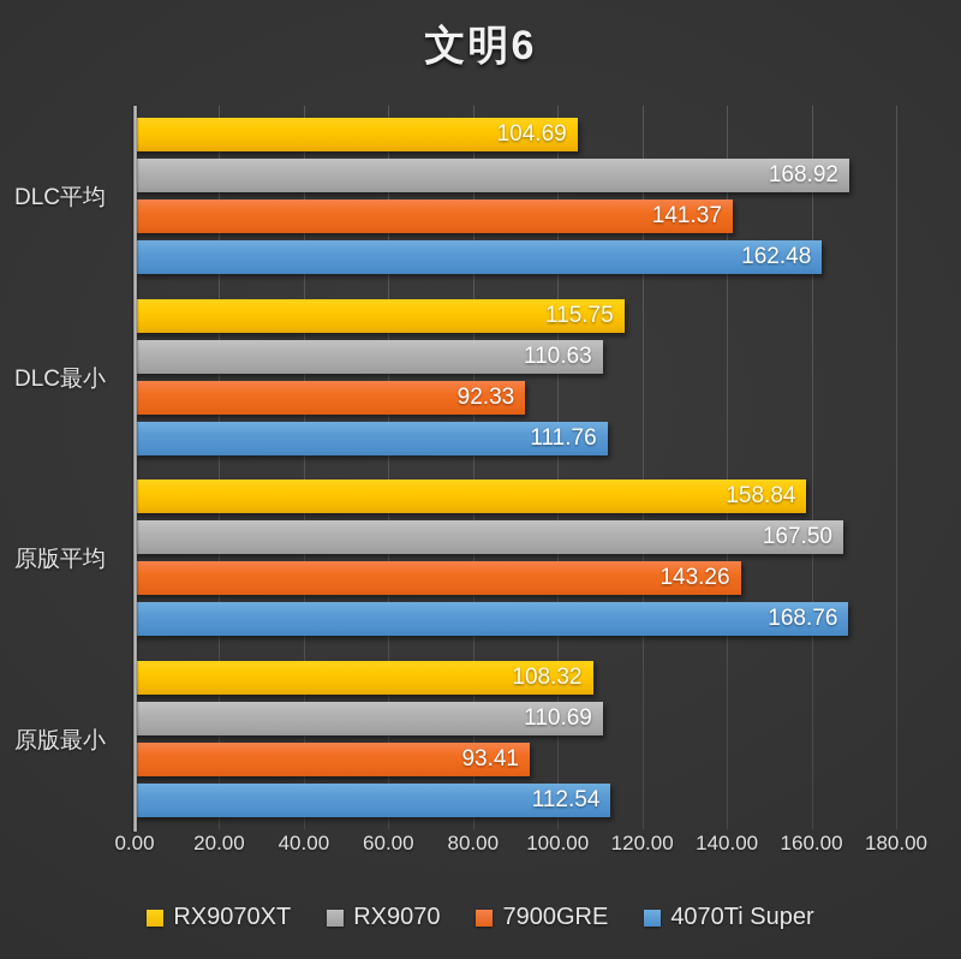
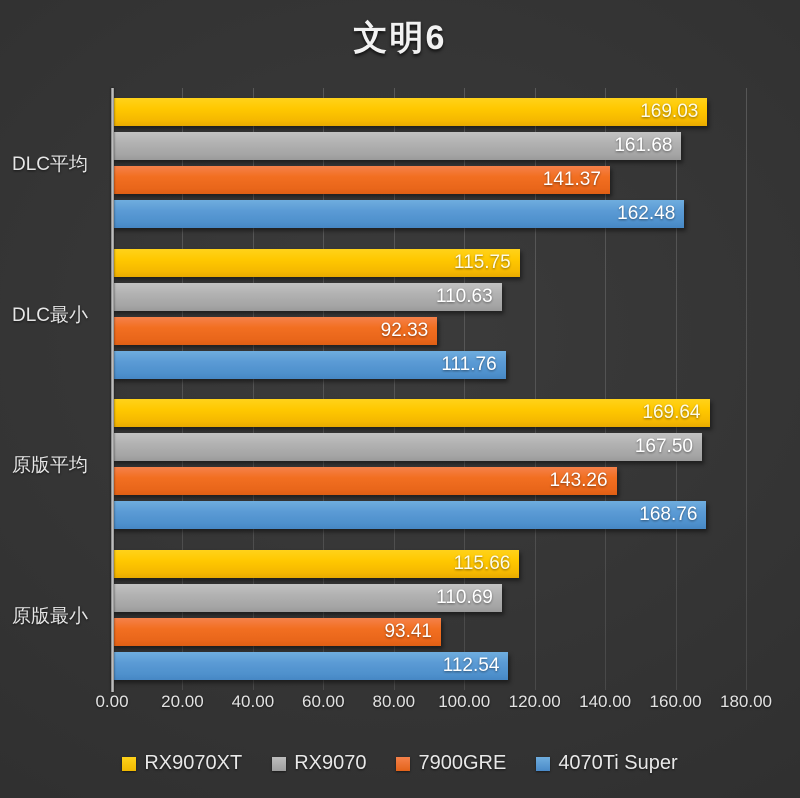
RX9070XT/DLC平均: 104.69 -> 169.03
RX9070/DLC平均: 168.92 -> 161.68
RX9070XT/原版平均: 158.84 -> 169.64
RX9070XT/原版最小: 108.32 -> 115.66
